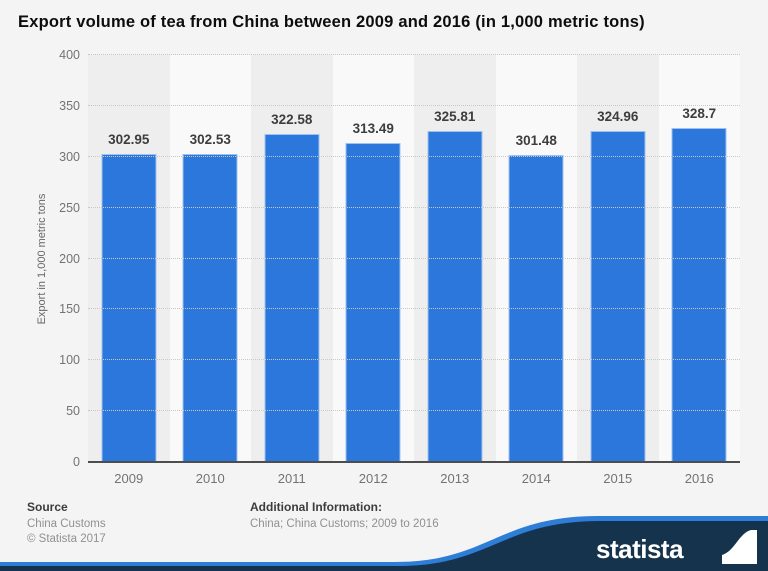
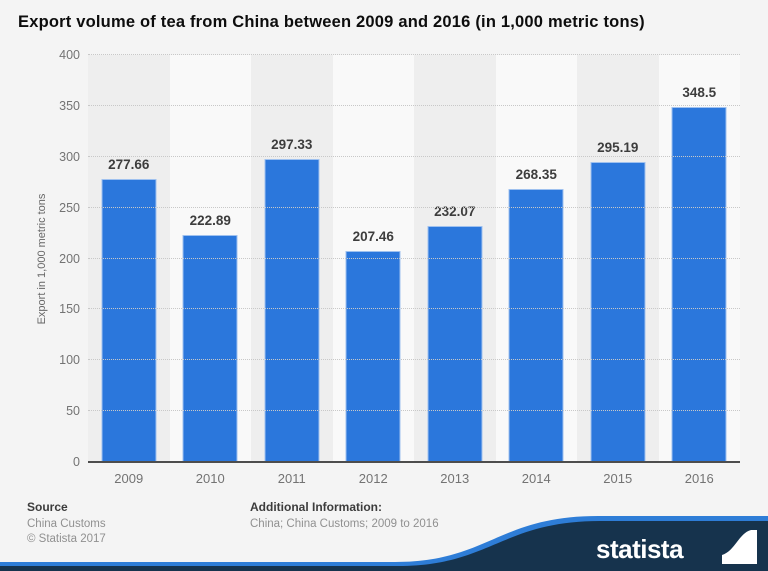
2009: 302.95 -> 277.66
2010: 302.53 -> 222.89
2011: 322.58 -> 297.33
2012: 313.49 -> 207.46
2013: 325.81 -> 232.07
2014: 301.48 -> 268.35
2015: 324.96 -> 295.19
2016: 328.7 -> 348.5
